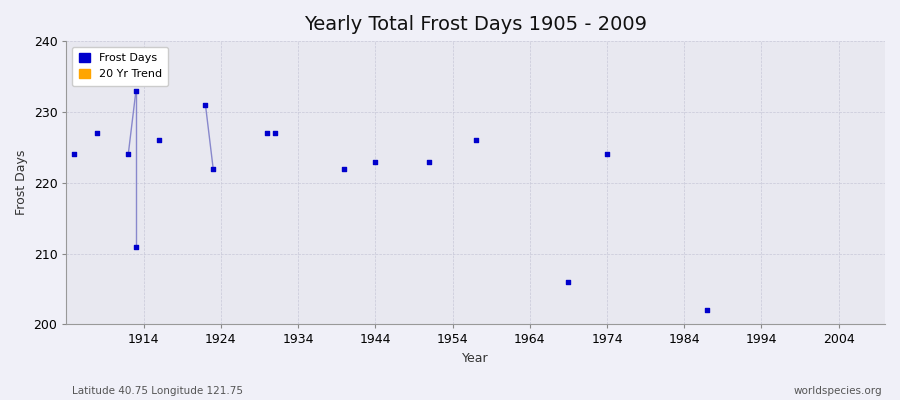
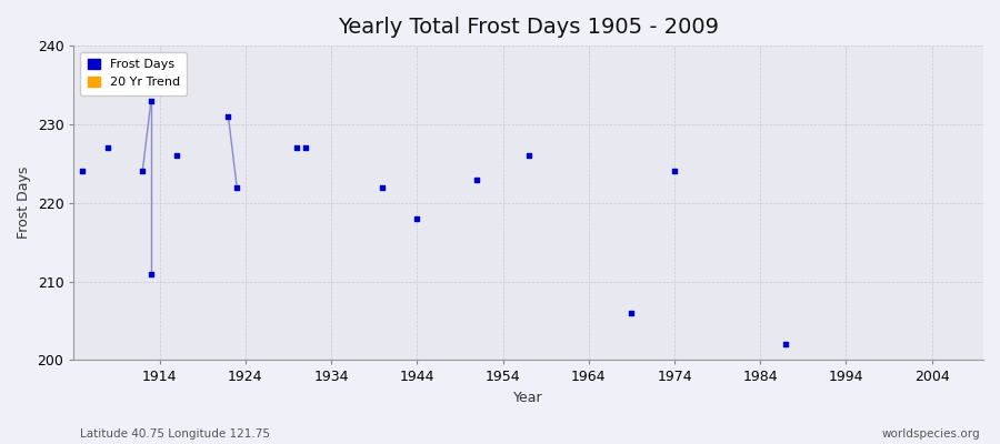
1944: 223 -> 218
